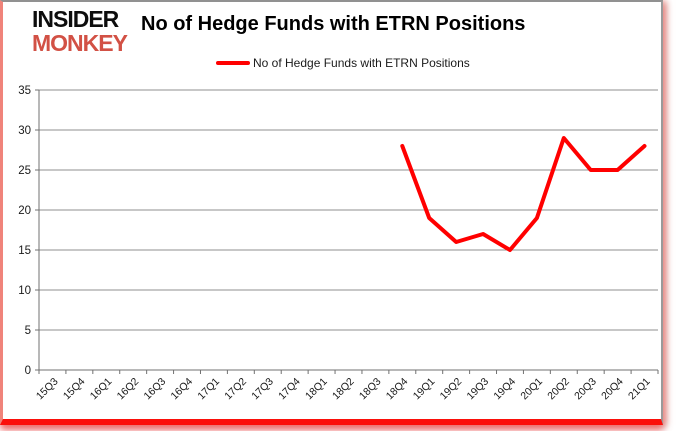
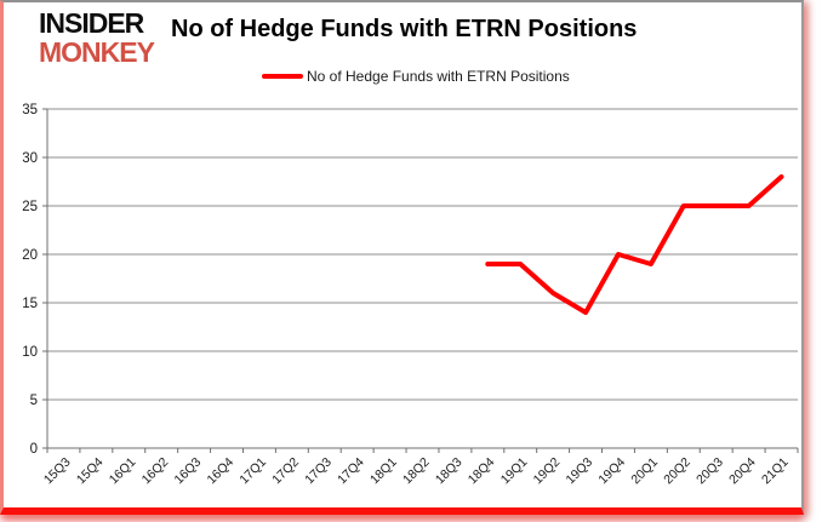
18Q4: 28 -> 19
19Q3: 17 -> 14
19Q4: 15 -> 20
20Q2: 29 -> 25
